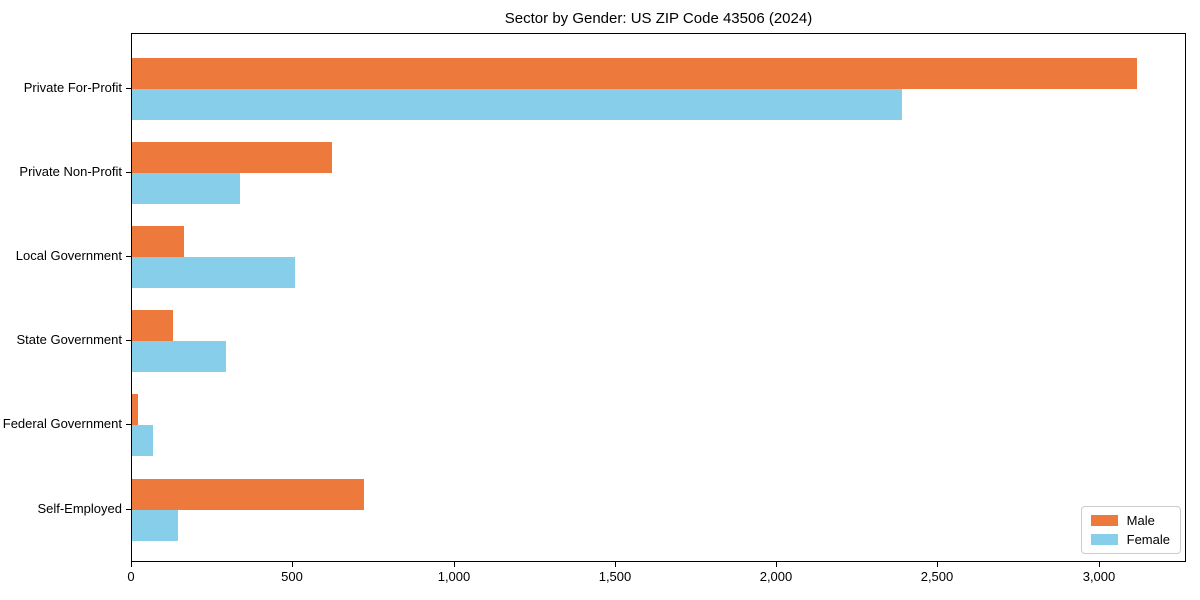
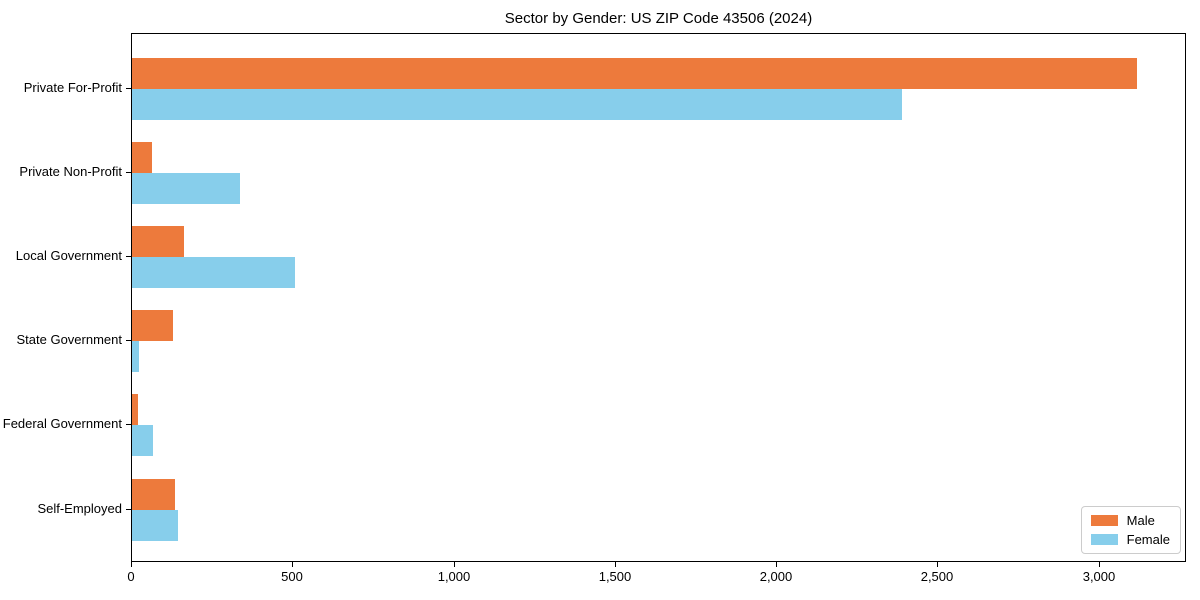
Male/Private Non-Profit: 620 -> 60
Female/State Government: 290 -> 20
Male/Self-Employed: 720 -> 130
